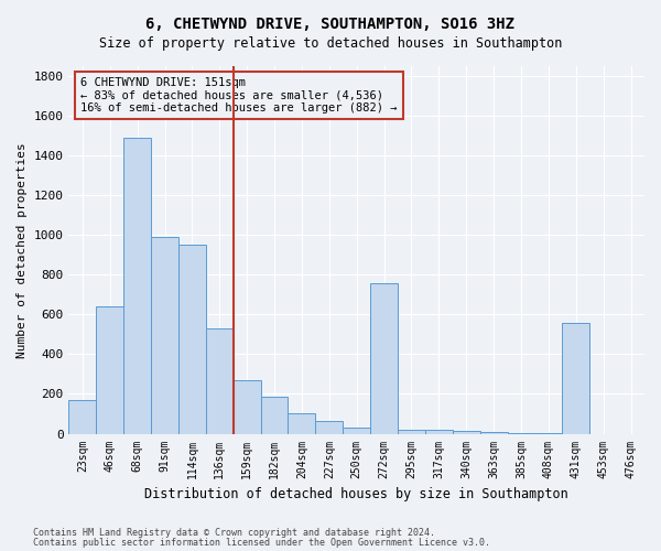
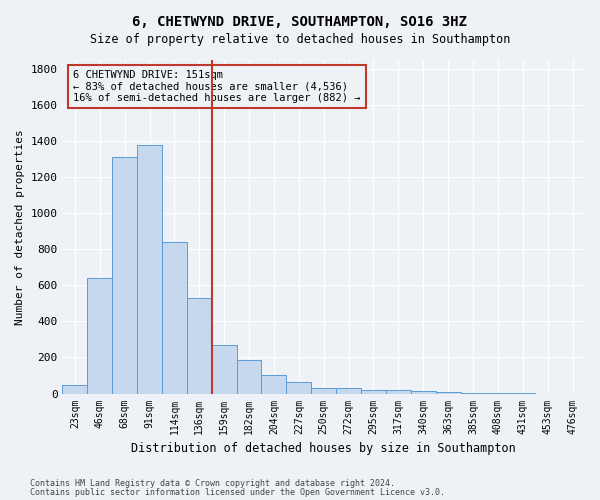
23sqm: 170 -> 50
68sqm: 1490 -> 1310
91sqm: 990 -> 1380
114sqm: 950 -> 840
272sqm: 760 -> 30
431sqm: 560 -> 0
